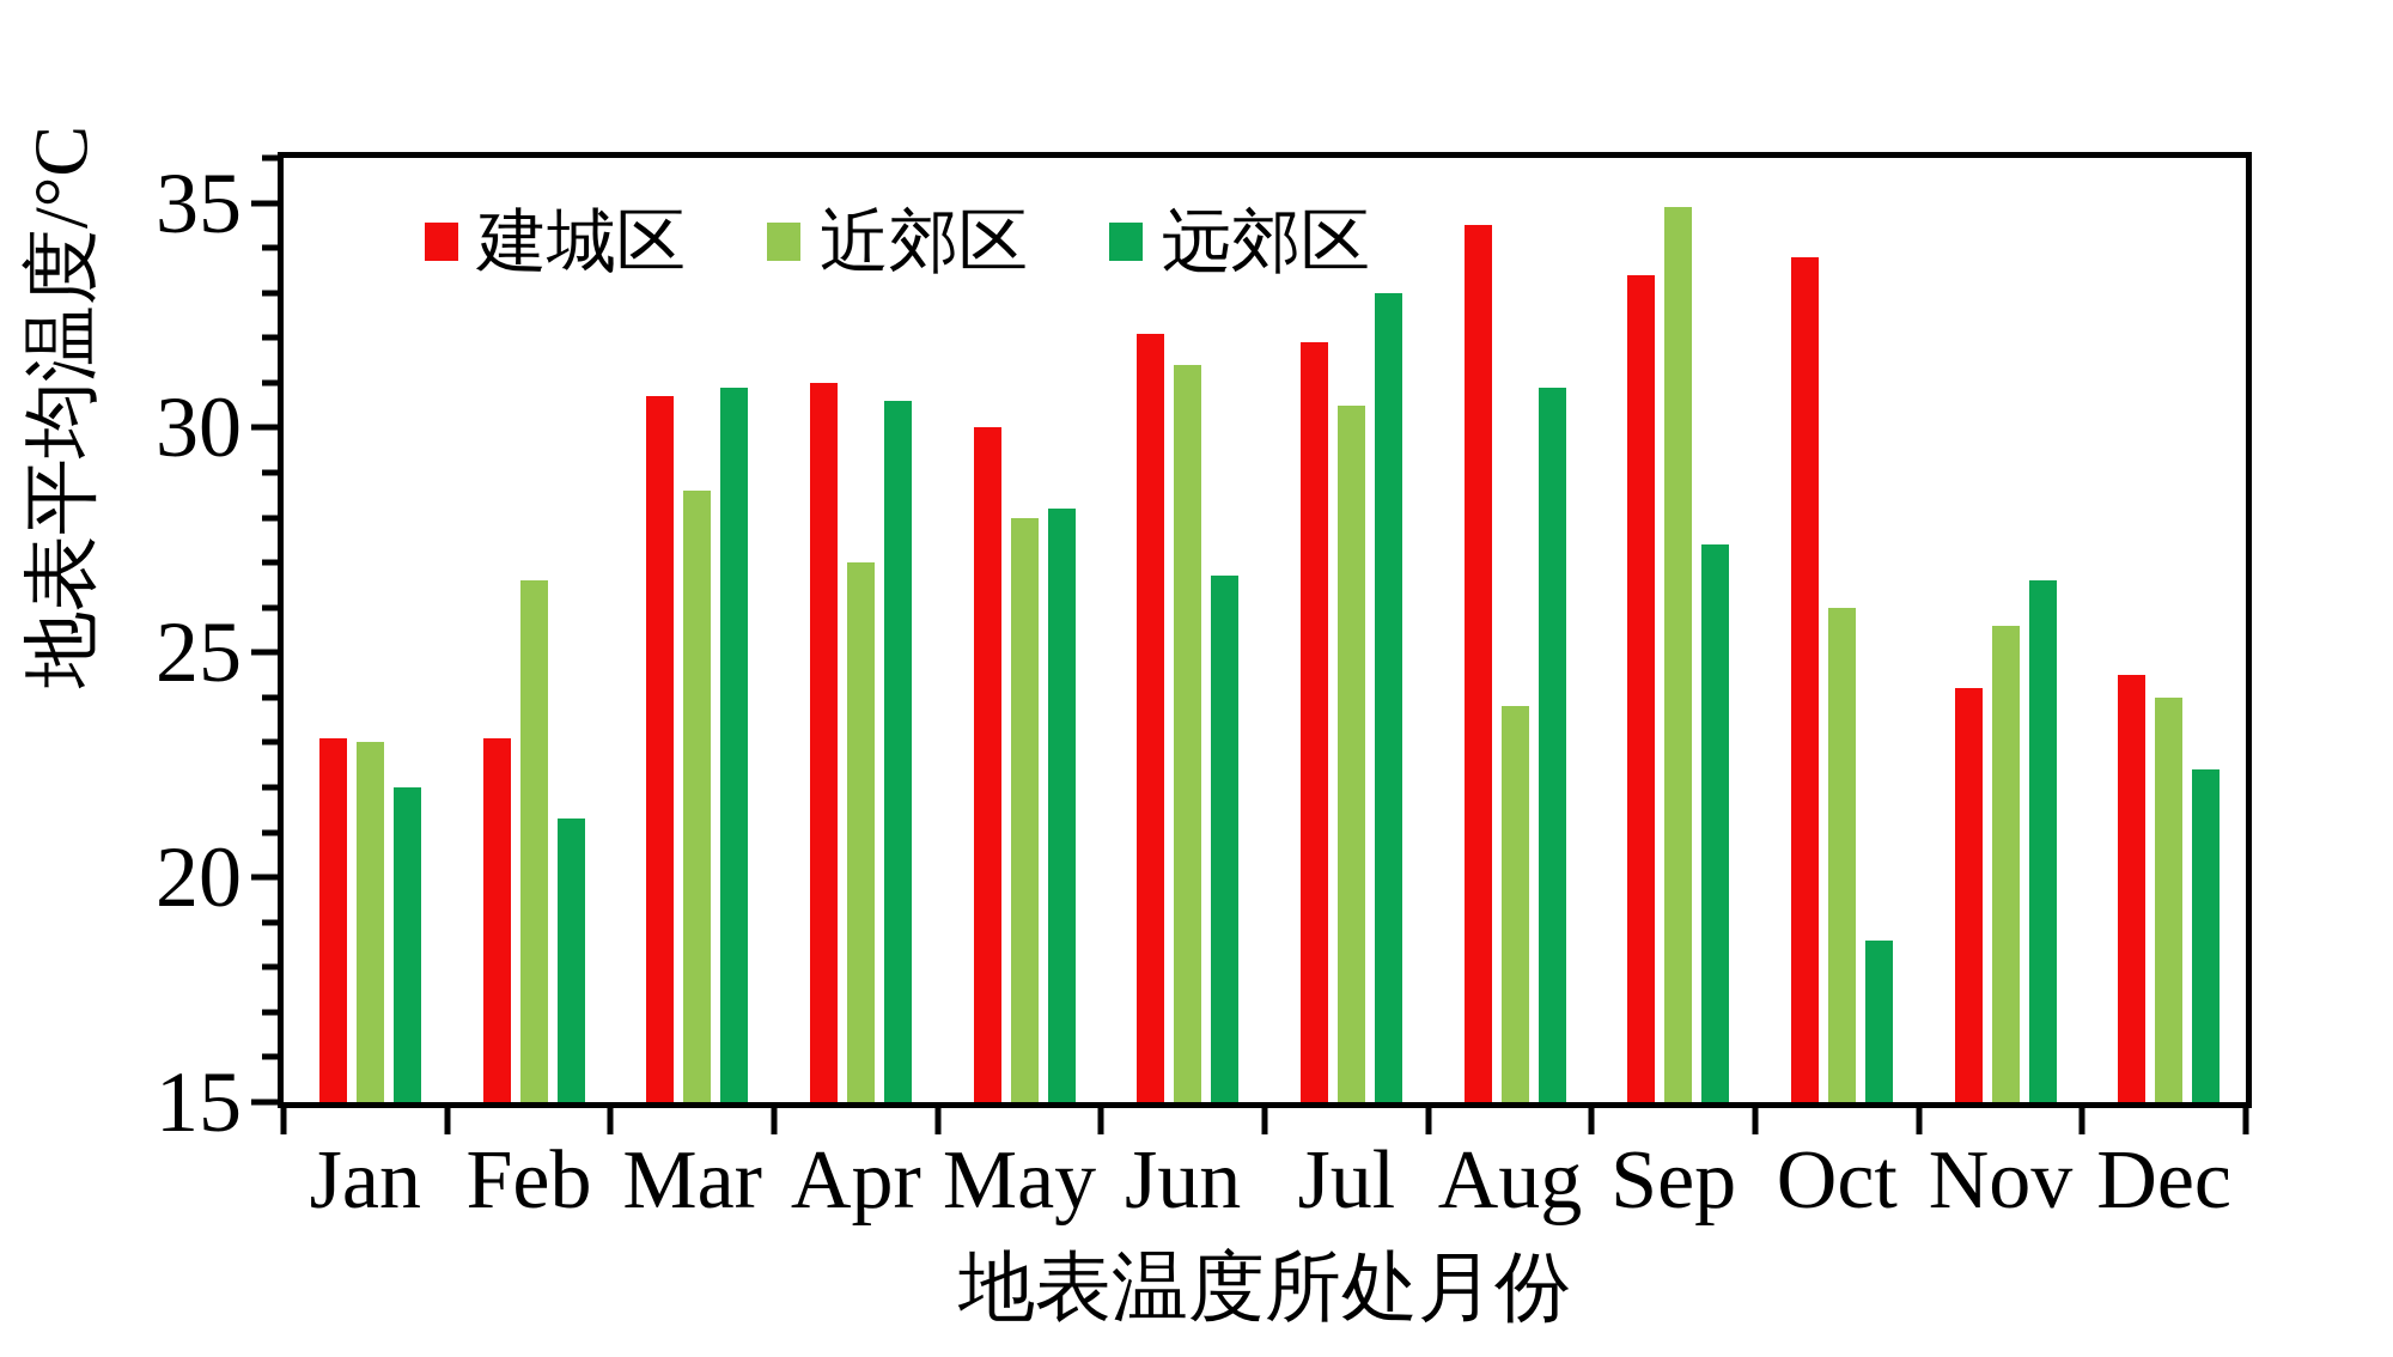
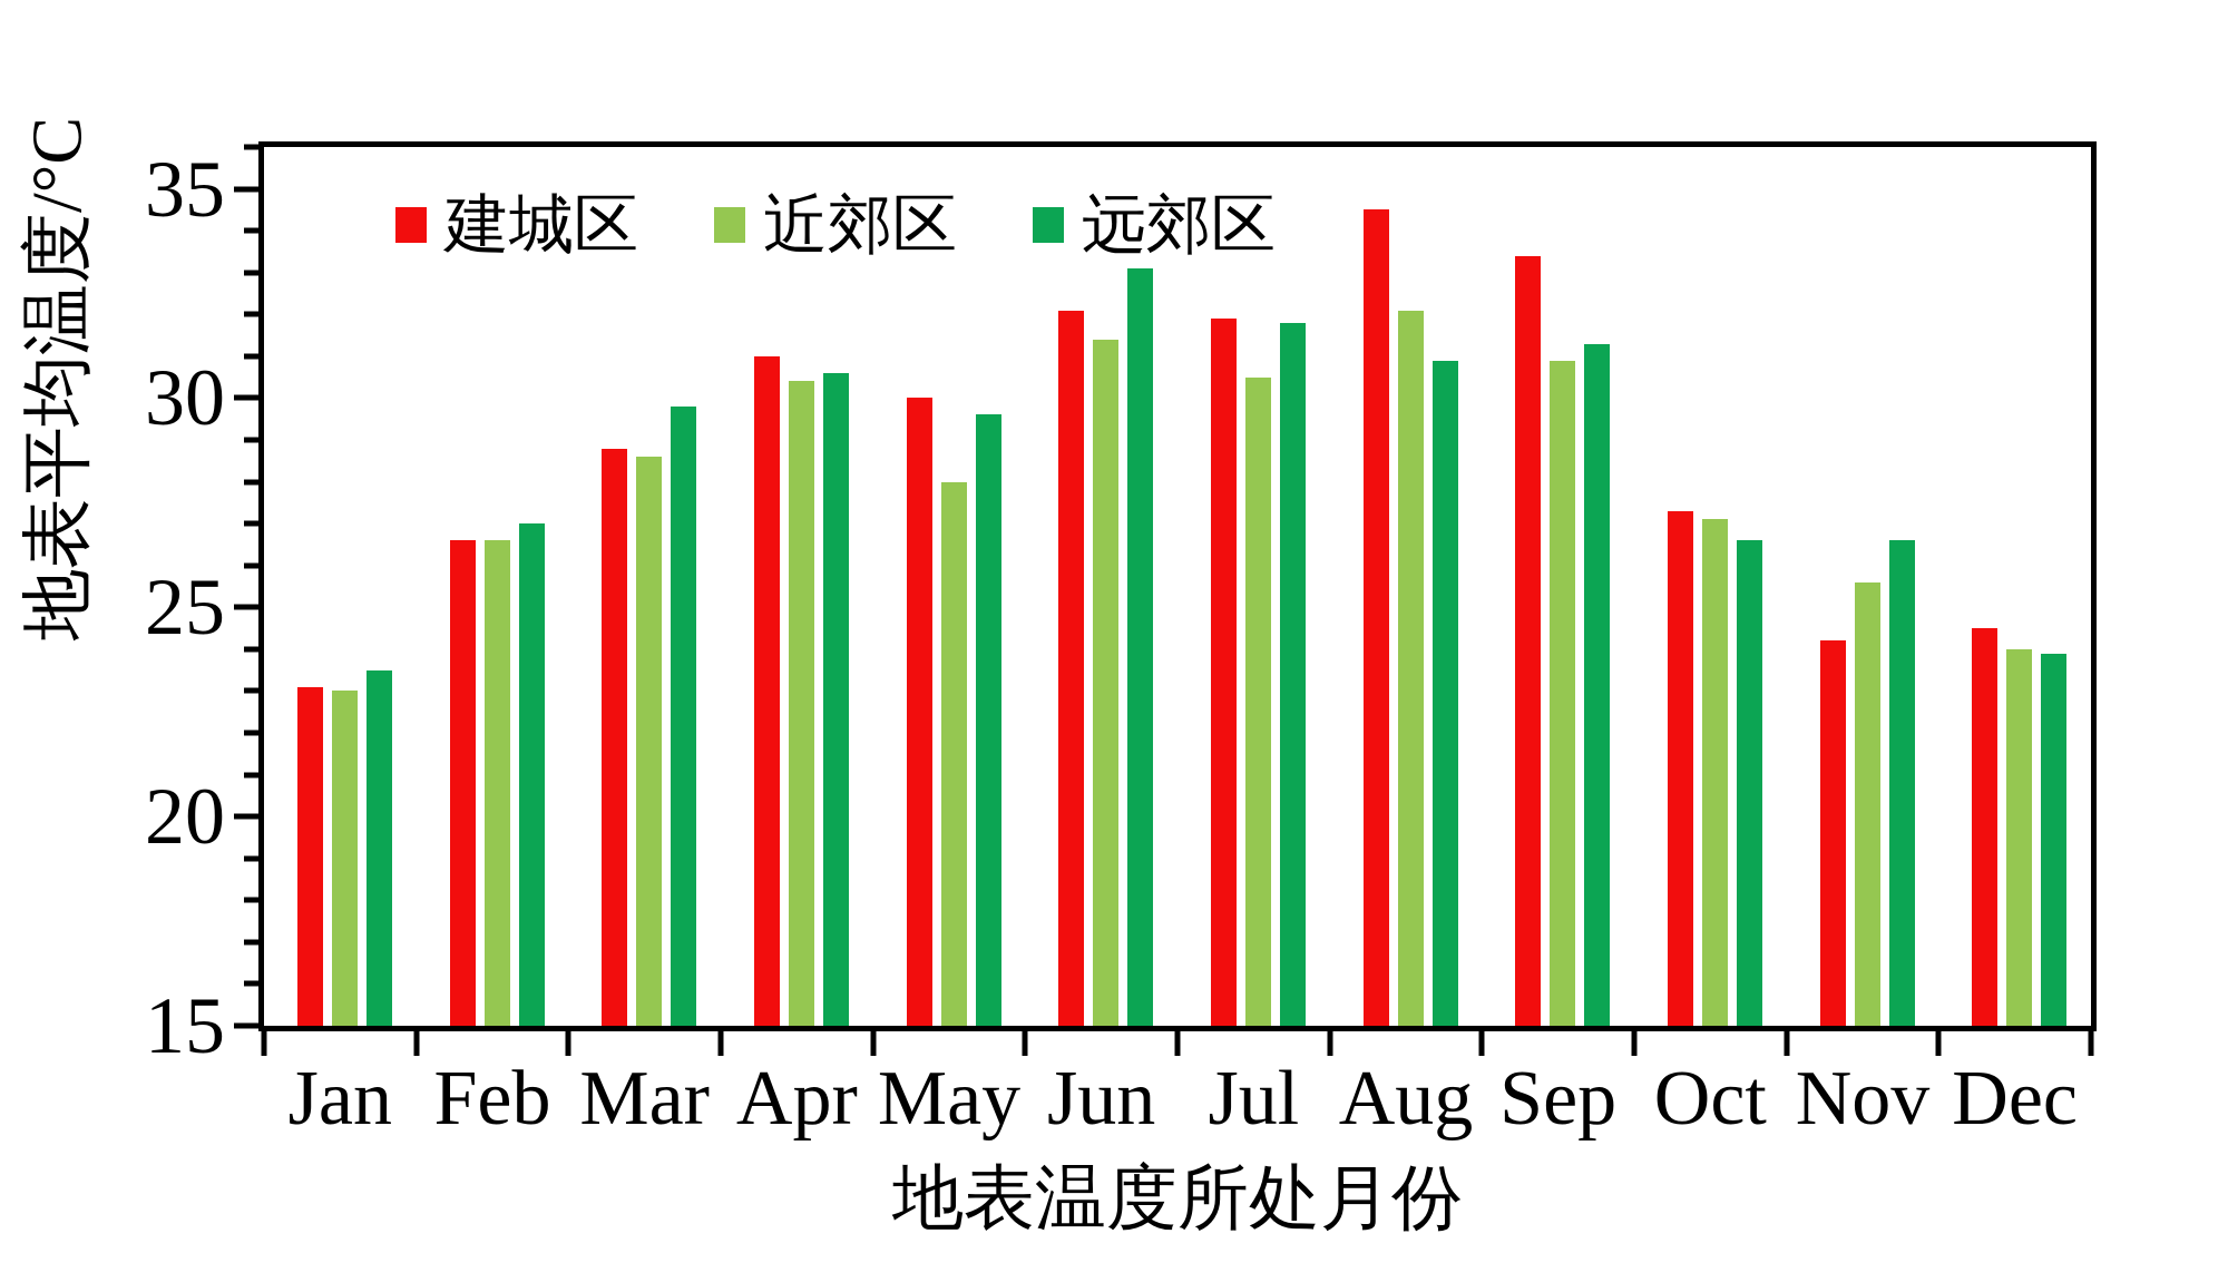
远郊区/Jan: 22.0 -> 23.5
建城区/Feb: 23.1 -> 26.6
远郊区/Feb: 21.3 -> 27.0
建城区/Mar: 30.7 -> 28.8
远郊区/Mar: 30.9 -> 29.8
近郊区/Apr: 27.0 -> 30.4
远郊区/May: 28.2 -> 29.6
远郊区/Jun: 26.7 -> 33.1
远郊区/Jul: 33.0 -> 31.8
近郊区/Aug: 23.8 -> 32.1
近郊区/Sep: 34.9 -> 30.9
远郊区/Sep: 27.4 -> 31.3
建城区/Oct: 33.8 -> 27.3
近郊区/Oct: 26.0 -> 27.1
远郊区/Oct: 18.6 -> 26.6
远郊区/Dec: 22.4 -> 23.9
